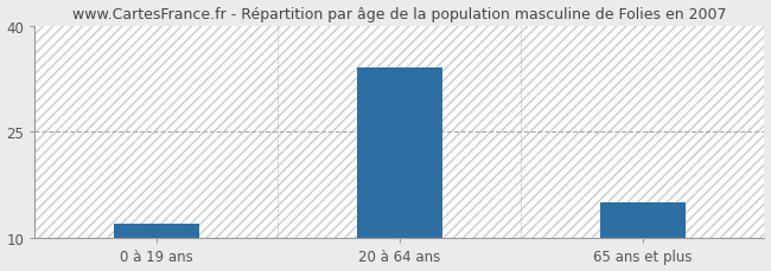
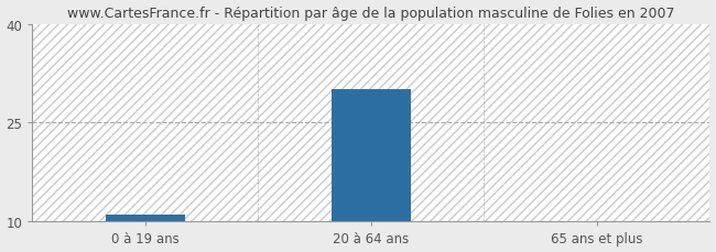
0 à 19 ans: 12 -> 11
20 à 64 ans: 34 -> 30
65 ans et plus: 15 -> 10
